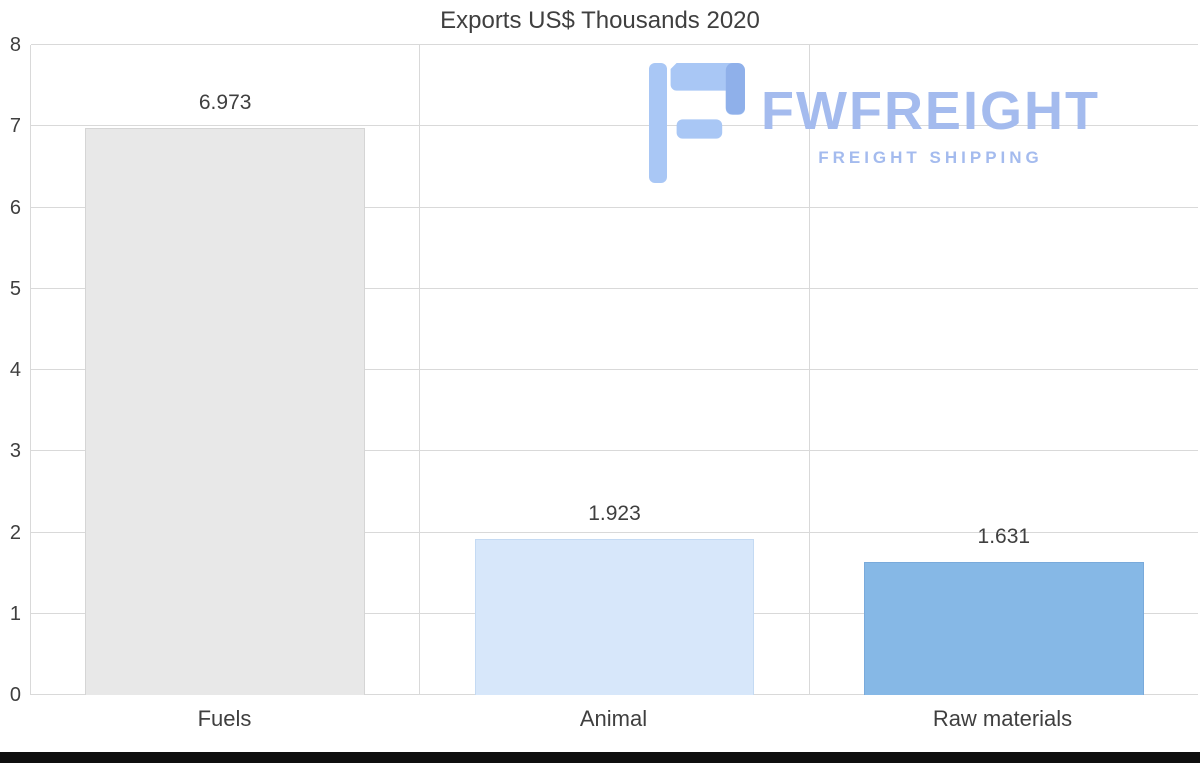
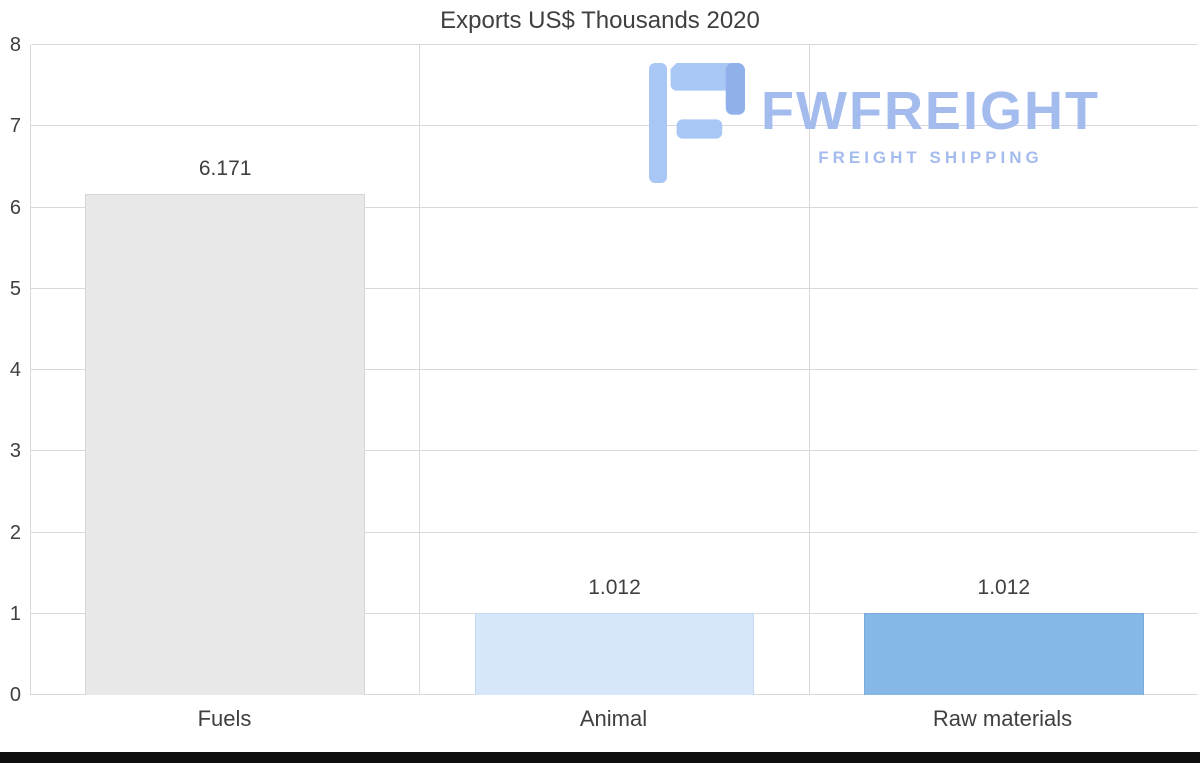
Fuels: 6.973 -> 6.171
Animal: 1.923 -> 1.012
Raw materials: 1.631 -> 1.012
